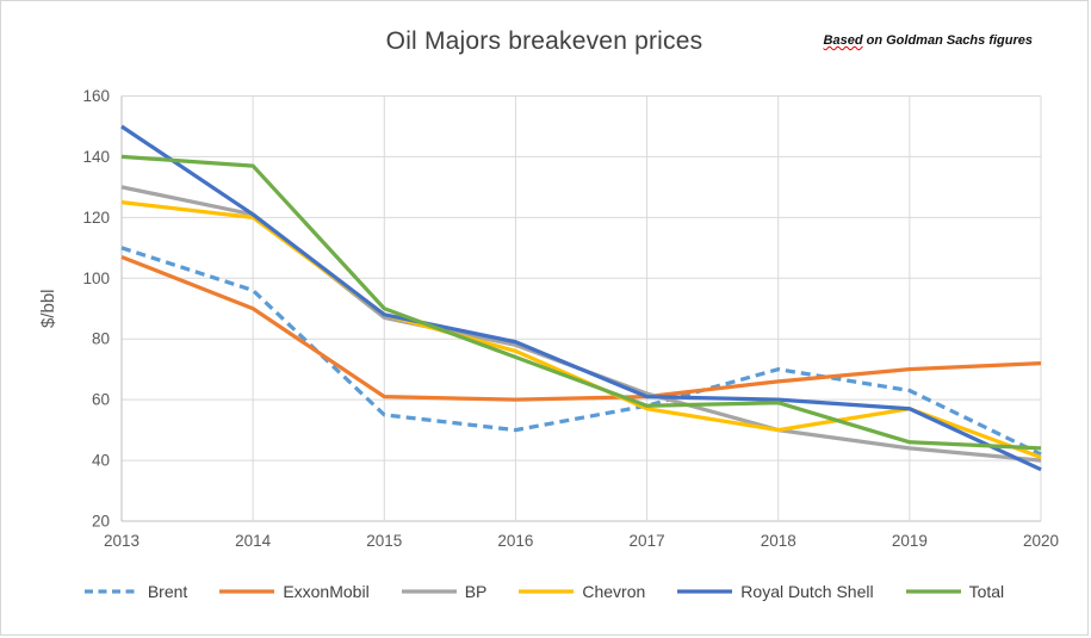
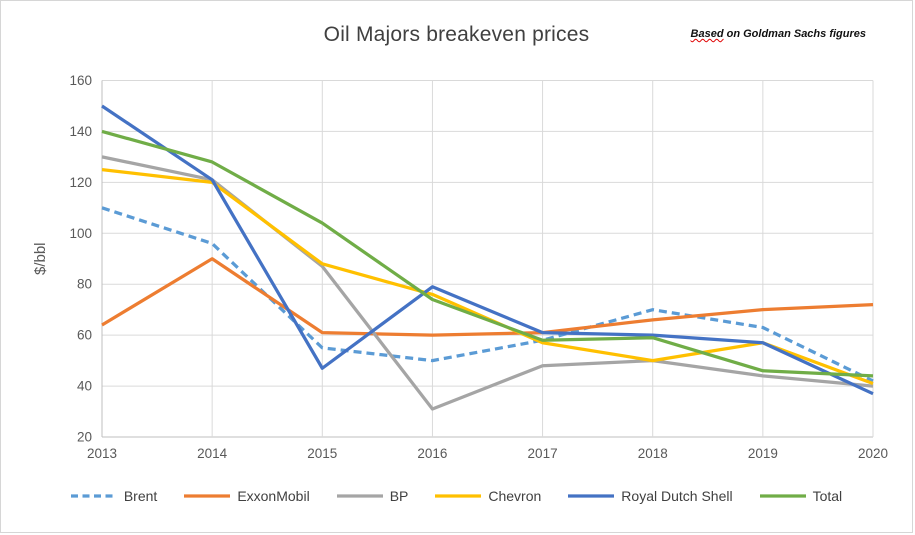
ExxonMobil/2013: 107 -> 64
Total/2014: 137 -> 128
Royal Dutch Shell/2015: 88 -> 47
Total/2015: 90 -> 104
BP/2016: 78 -> 31
BP/2017: 62 -> 48
